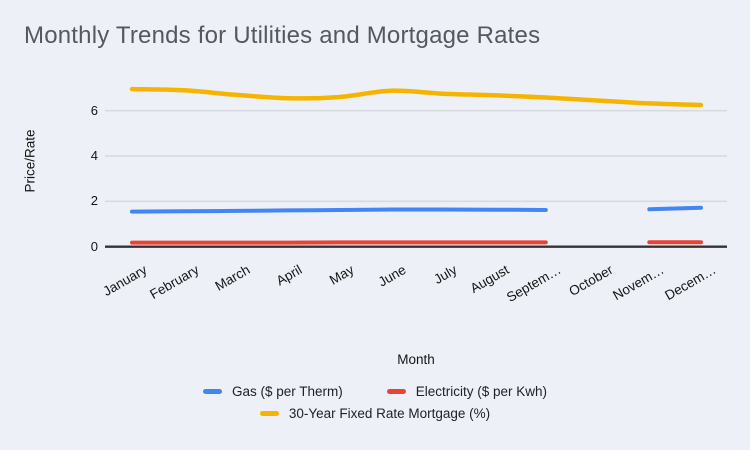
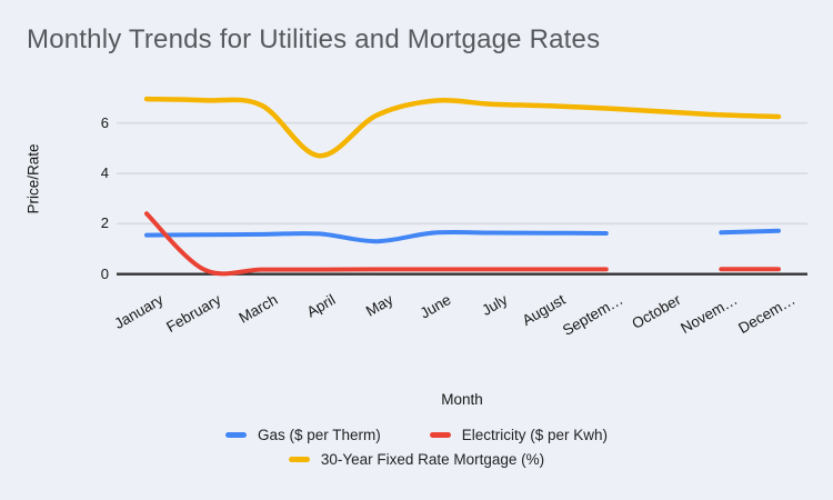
Electricity ($ per Kwh)/January: 0.2 -> 2.4
30-Year Fixed Rate Mortgage (%)/April: 6.5 -> 4.7
Gas ($ per Therm)/May: 1.6 -> 1.3
30-Year Fixed Rate Mortgage (%)/May: 6.6 -> 6.3
